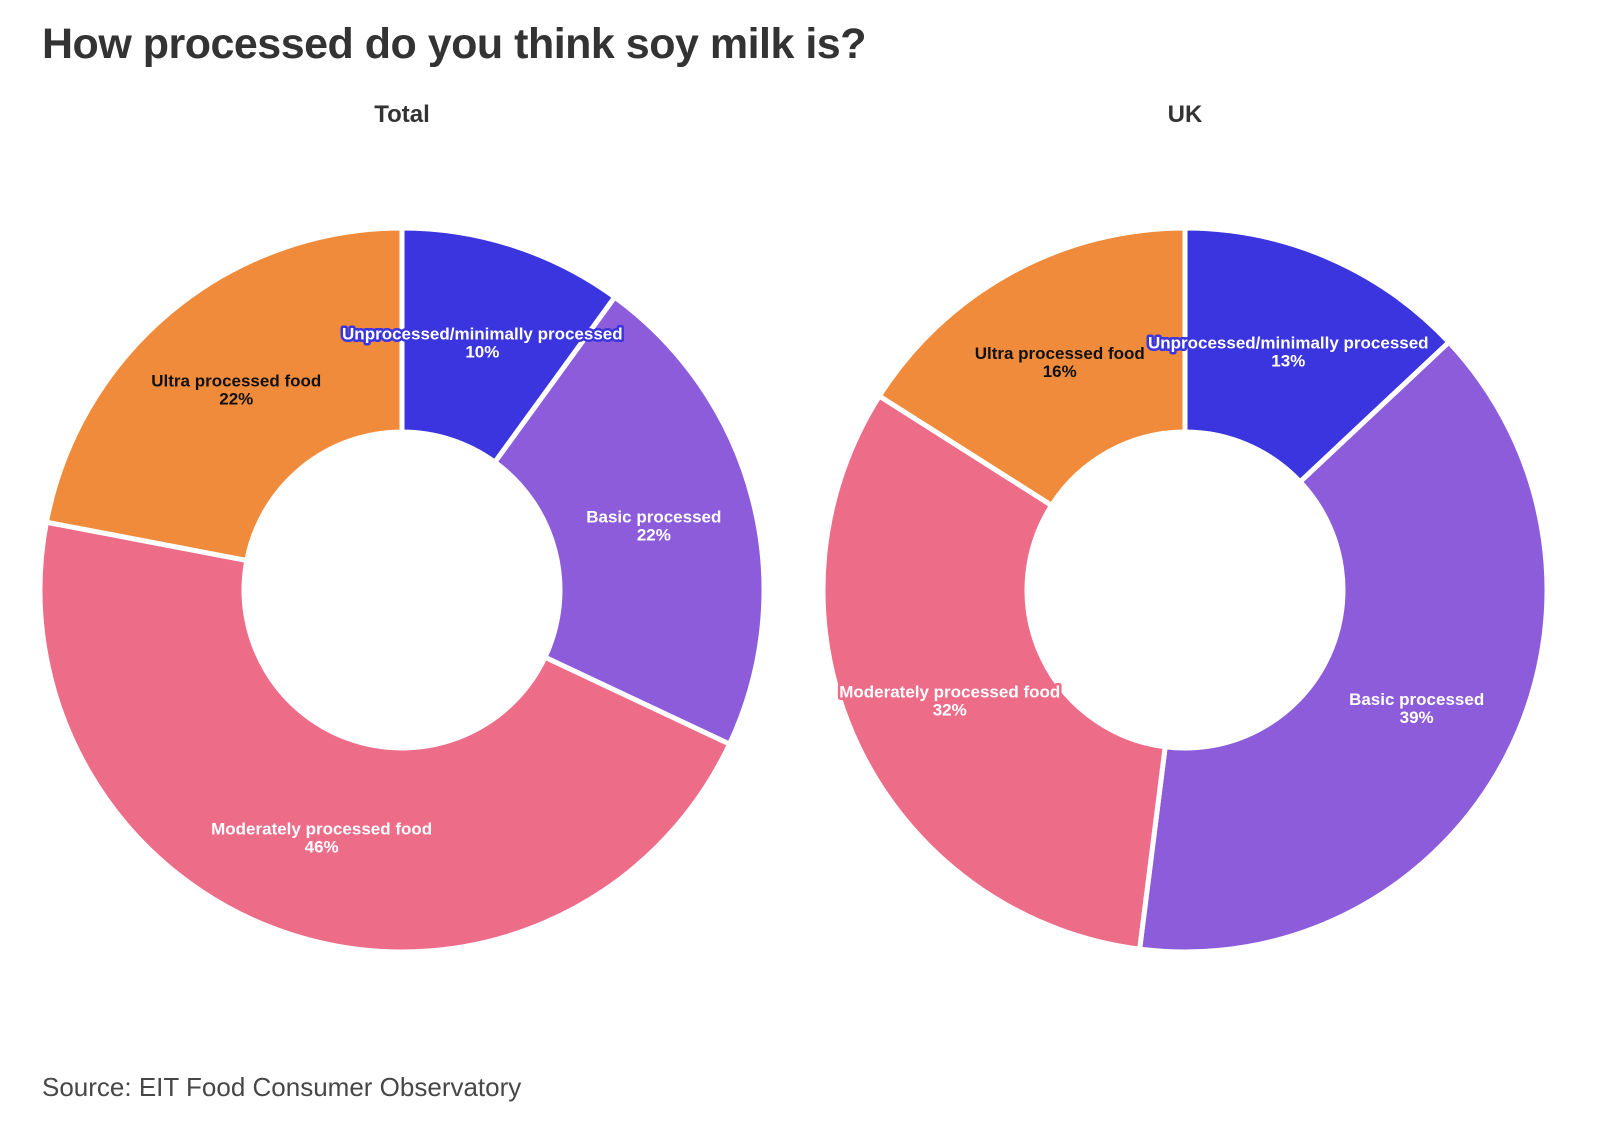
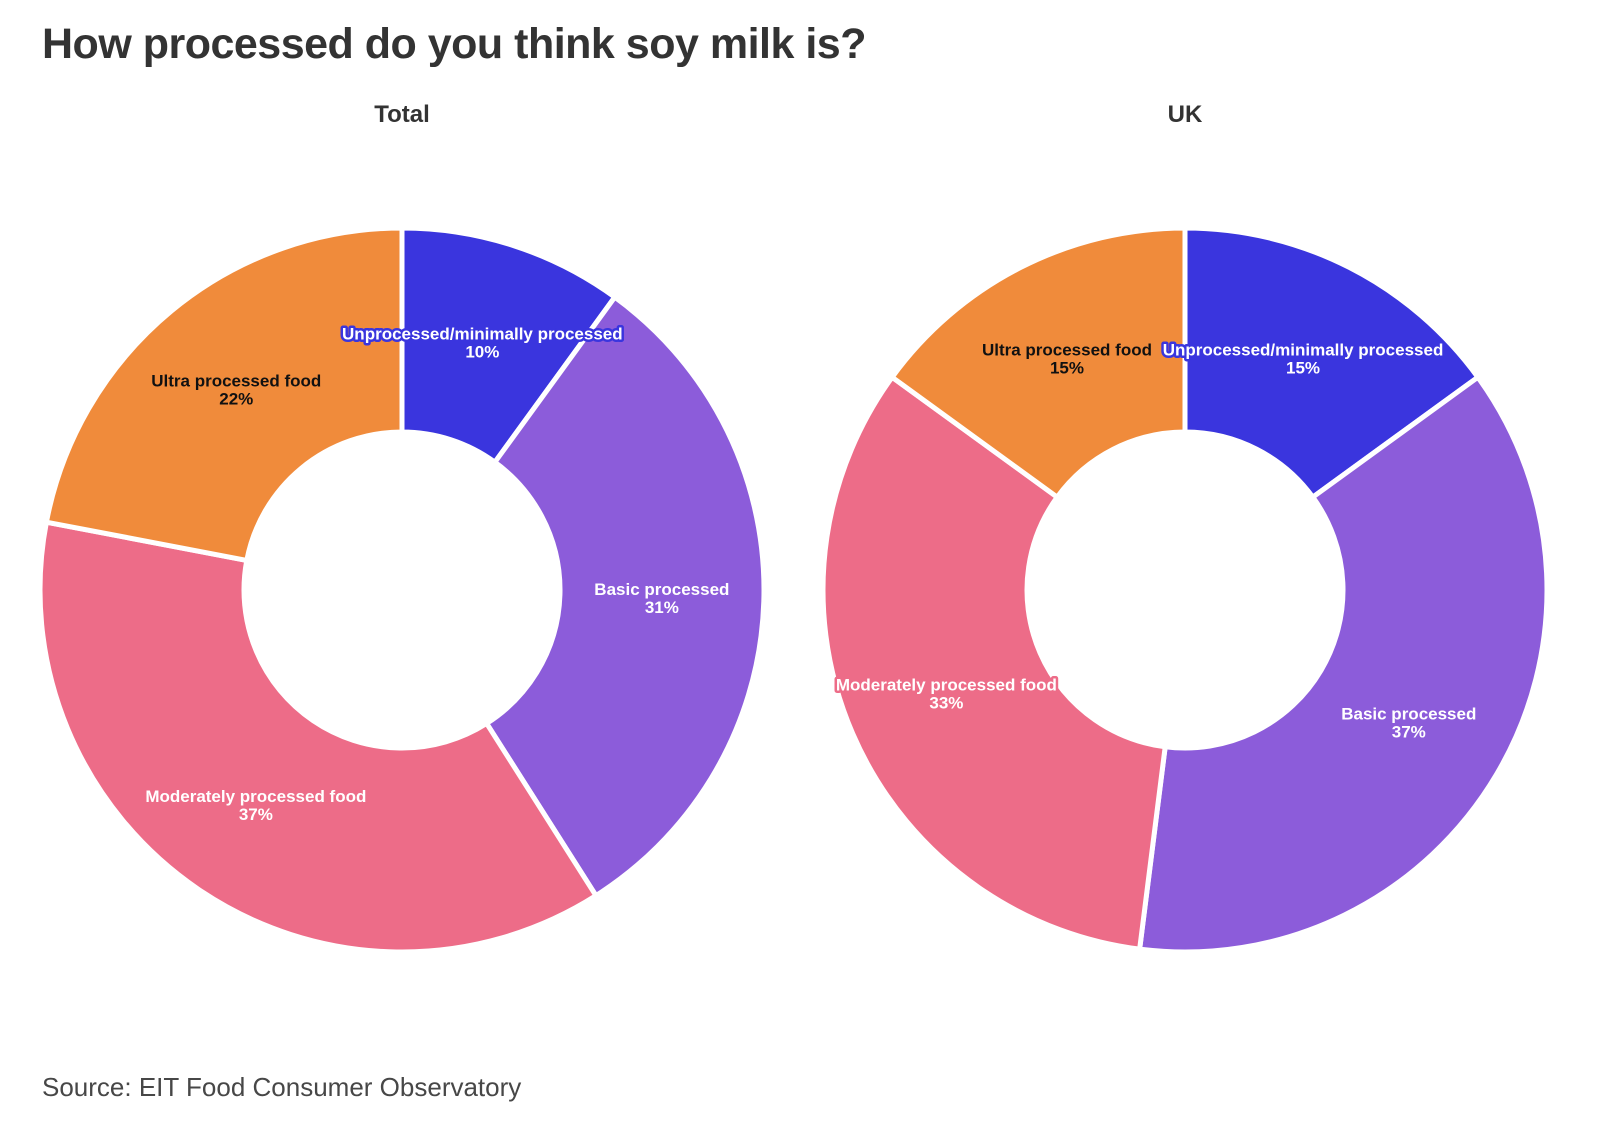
Total/Basic processed: 22% -> 31%
Total/Moderately processed food: 46% -> 37%
UK/Unprocessed/minimally processed: 13% -> 15%
UK/Basic processed: 39% -> 37%
UK/Moderately processed food: 32% -> 33%
UK/Ultra processed food: 16% -> 15%
